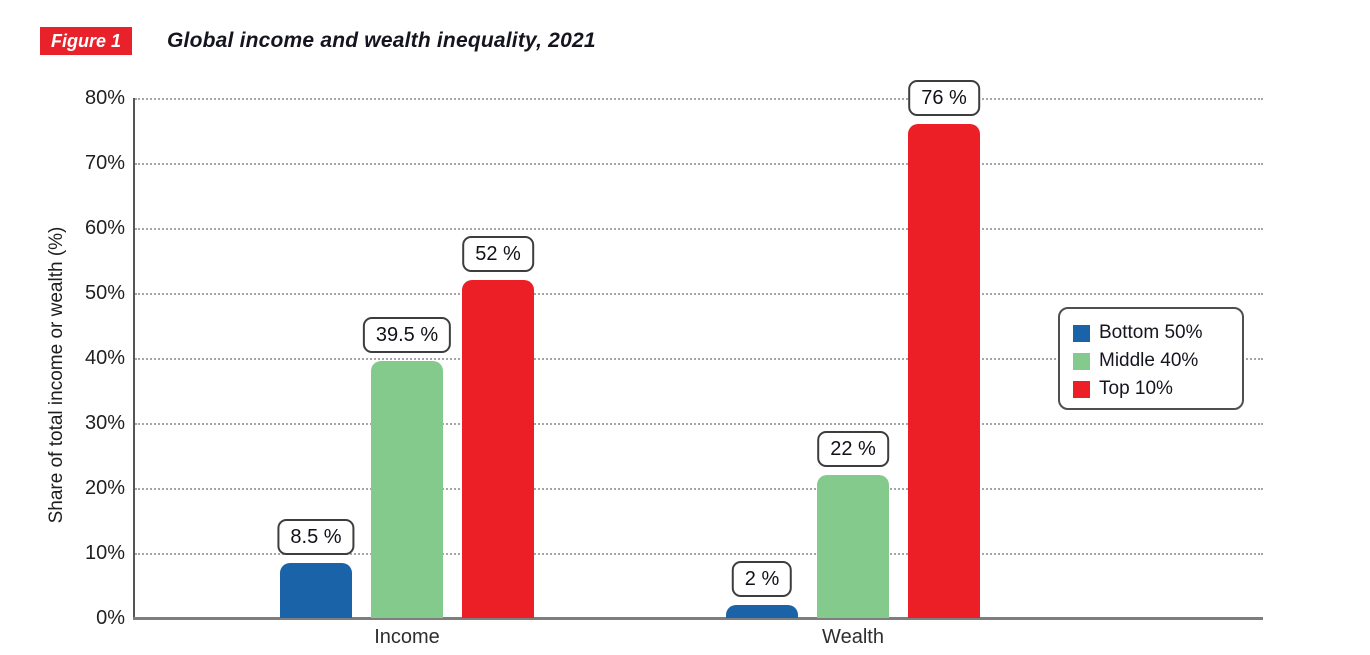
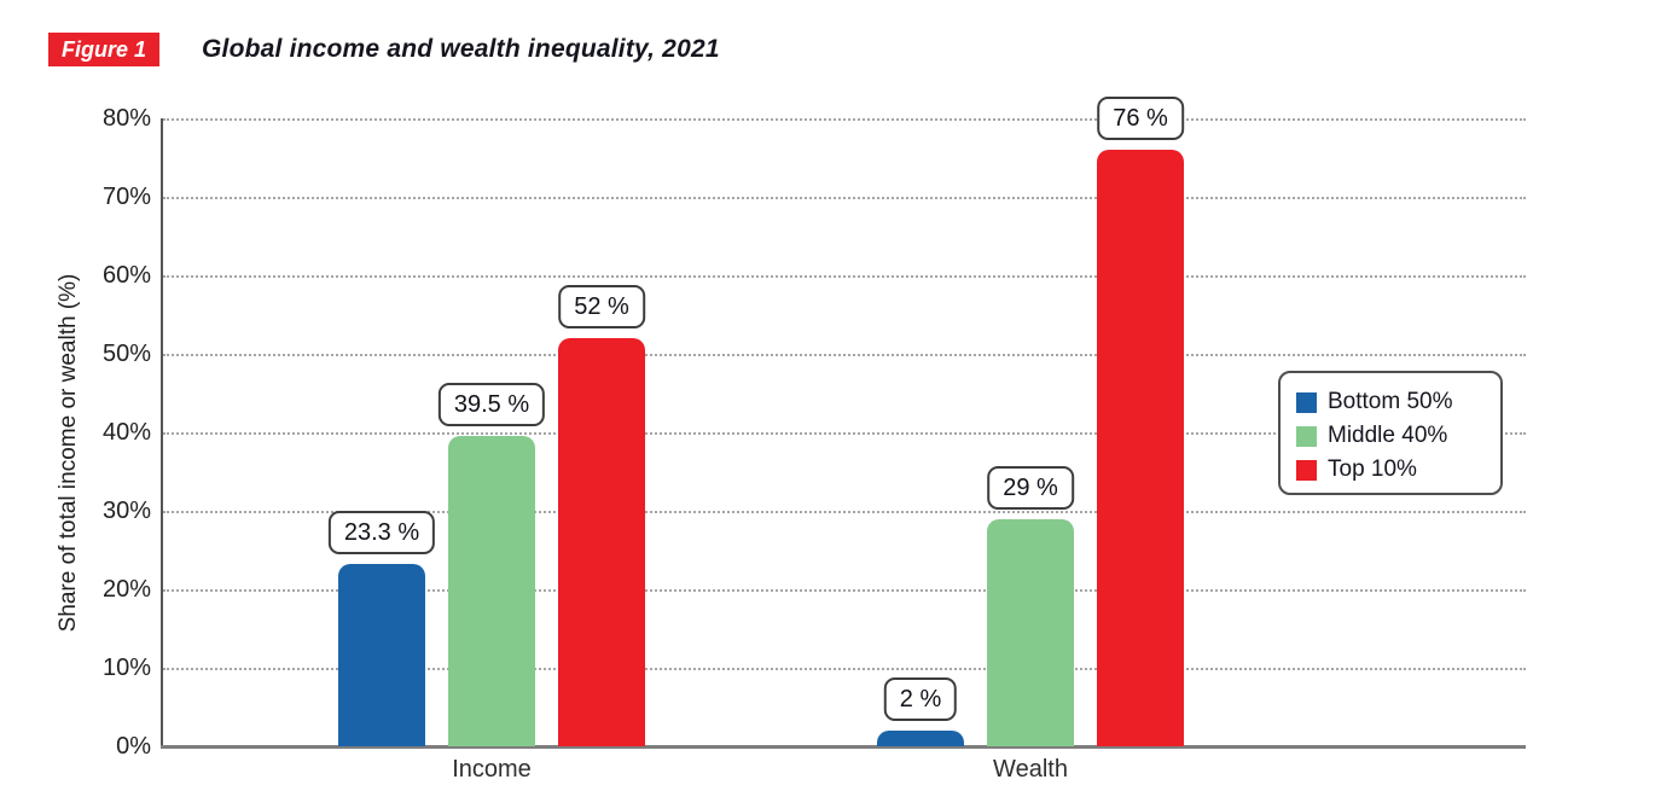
Bottom 50%/Income: 8.5 -> 23.3
Middle 40%/Wealth: 22 -> 29
